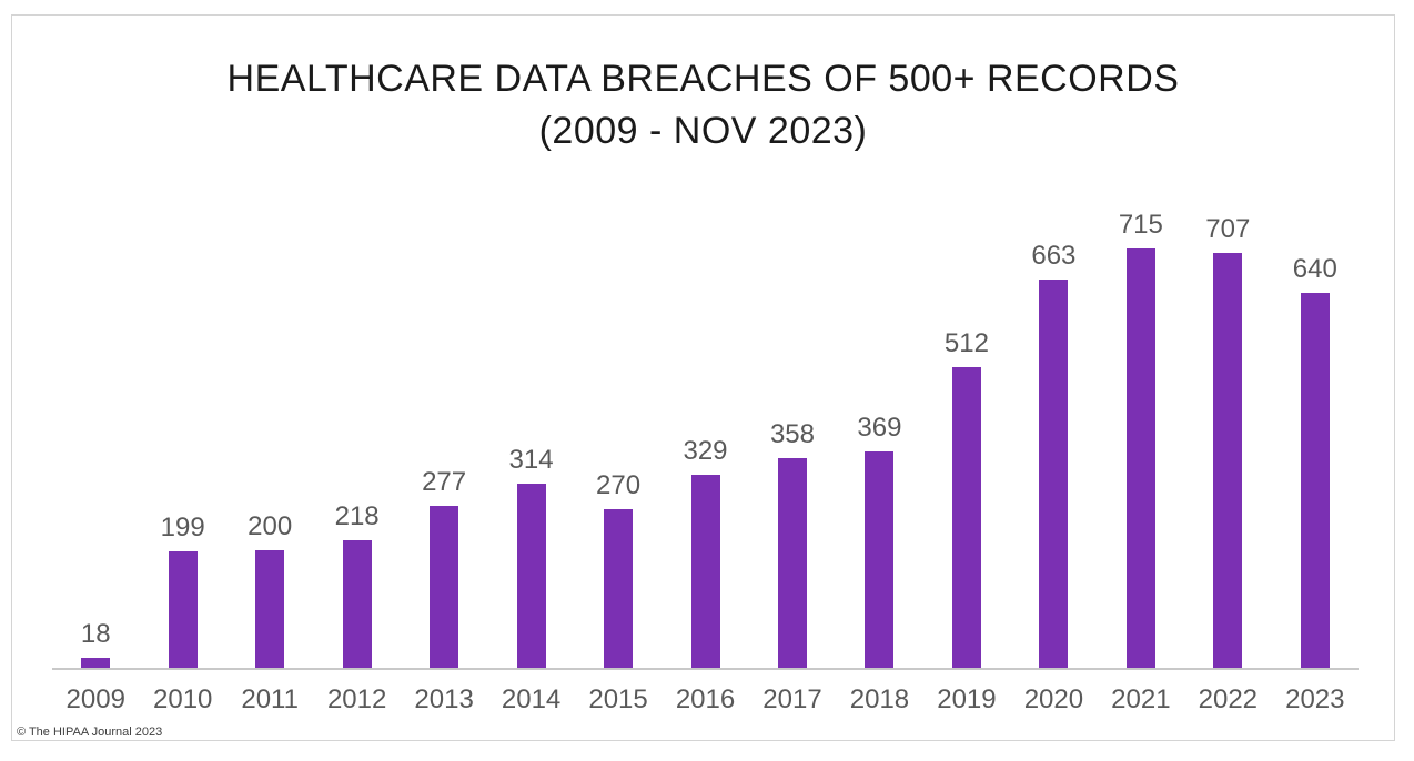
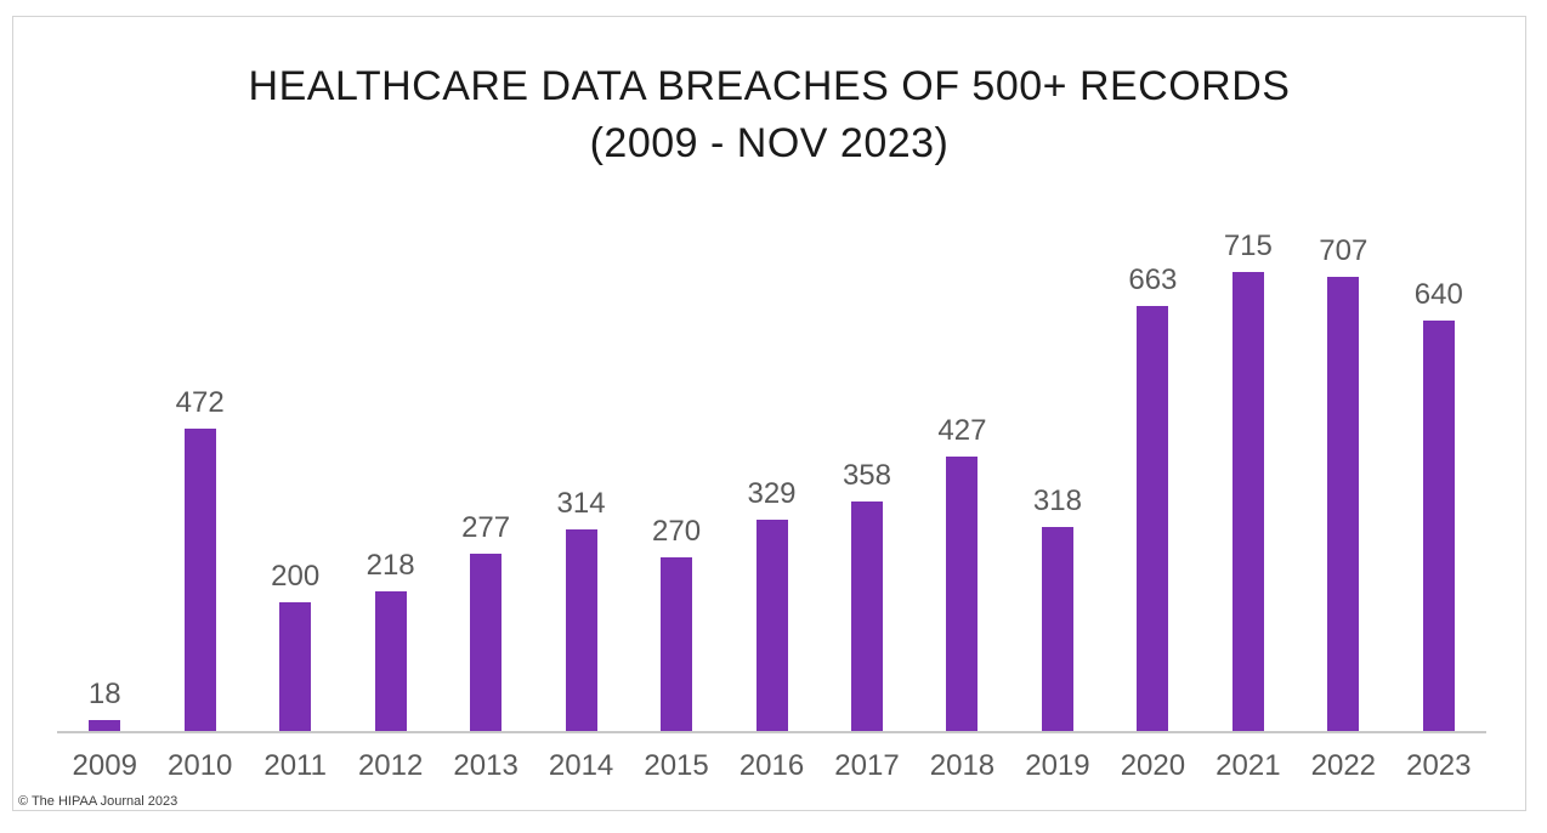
2010: 199 -> 472
2018: 369 -> 427
2019: 512 -> 318
